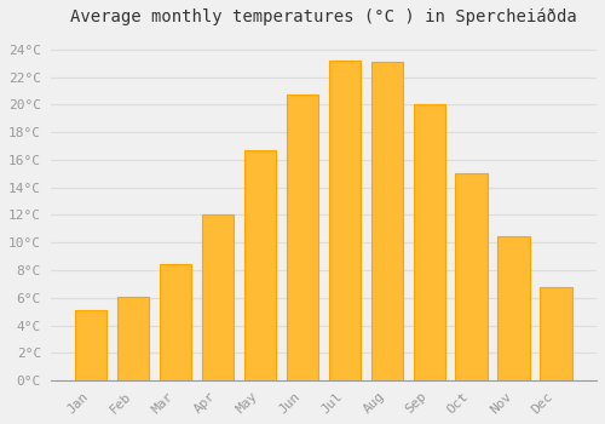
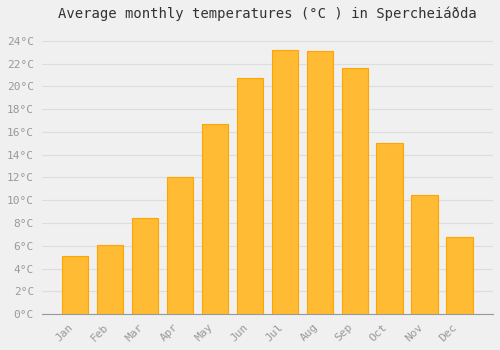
Sep: 20.0°C -> 21.6°C
